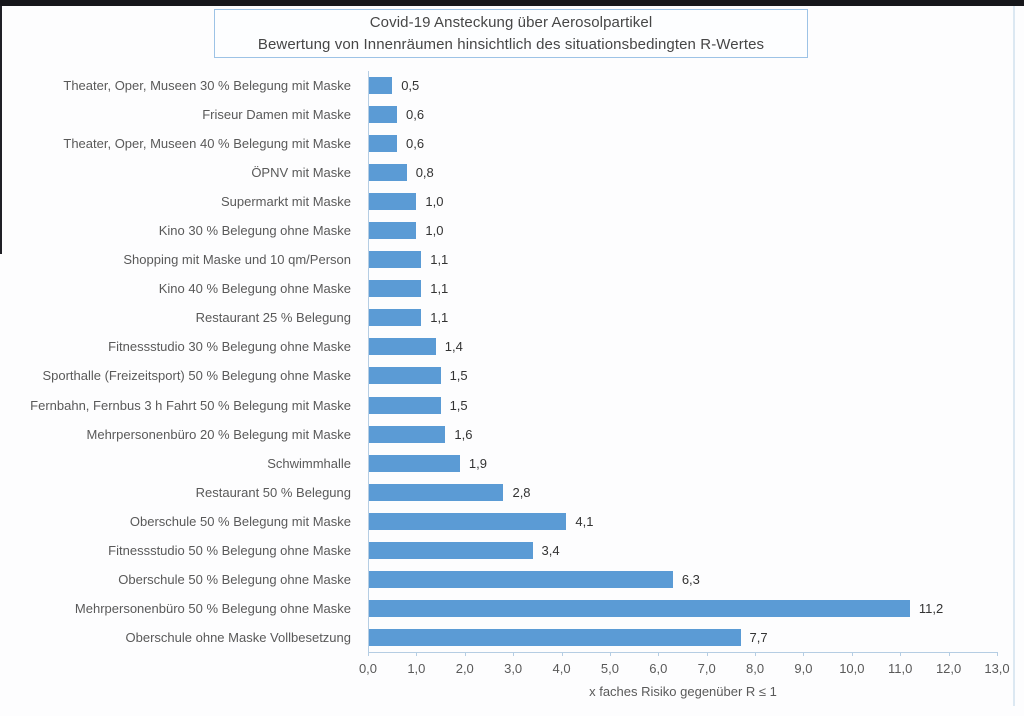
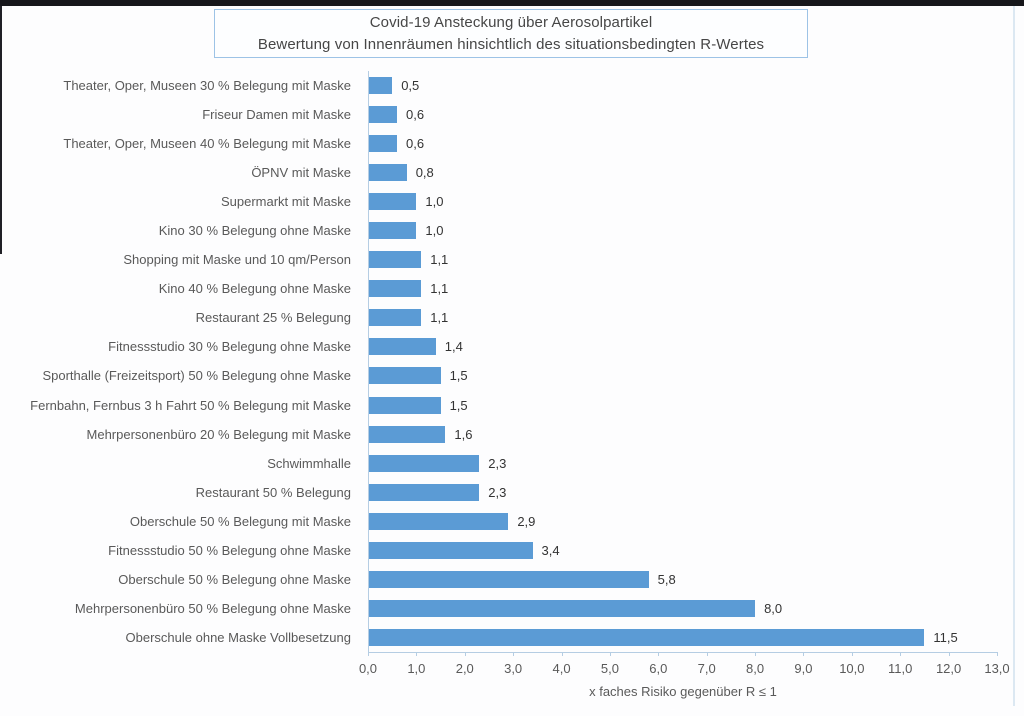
Schwimmhalle: 1,9 -> 2,3
Restaurant 50 % Belegung: 2,8 -> 2,3
Oberschule 50 % Belegung mit Maske: 4,1 -> 2,9
Oberschule 50 % Belegung ohne Maske: 6,3 -> 5,8
Mehrpersonenbüro 50 % Belegung ohne Maske: 11,2 -> 8,0
Oberschule ohne Maske Vollbesetzung: 7,7 -> 11,5
